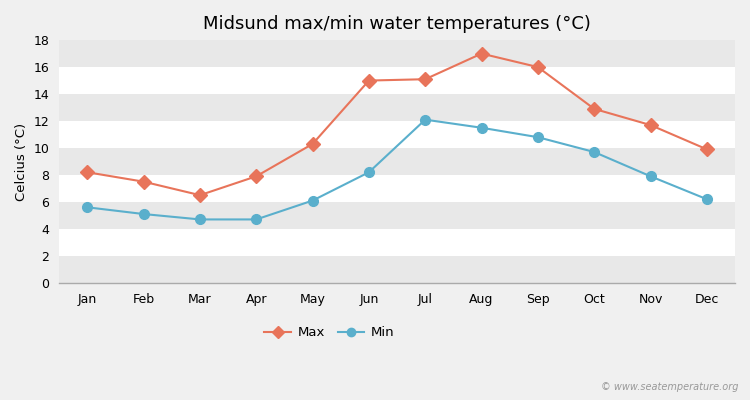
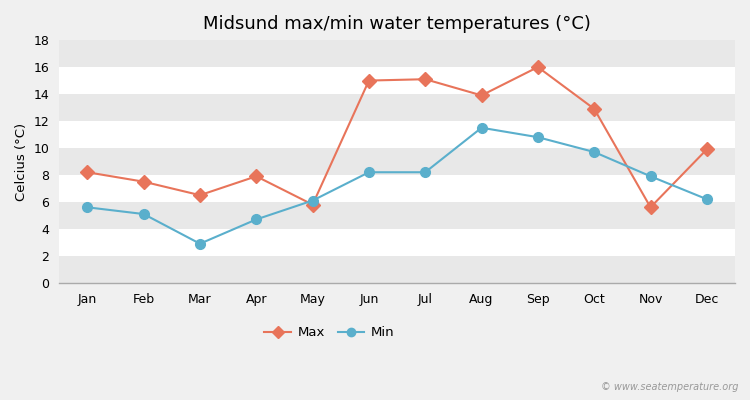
Min/Mar: 4.7 -> 2.9
Max/May: 10.3 -> 5.8
Min/Jul: 12.1 -> 8.2
Max/Aug: 17.0 -> 13.9
Max/Nov: 11.7 -> 5.6
